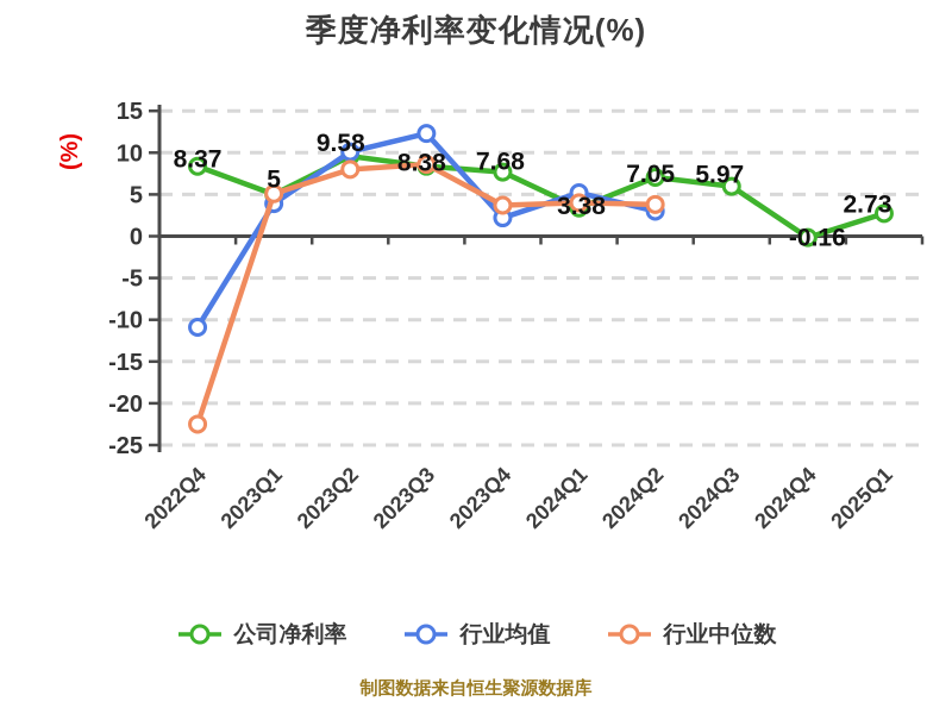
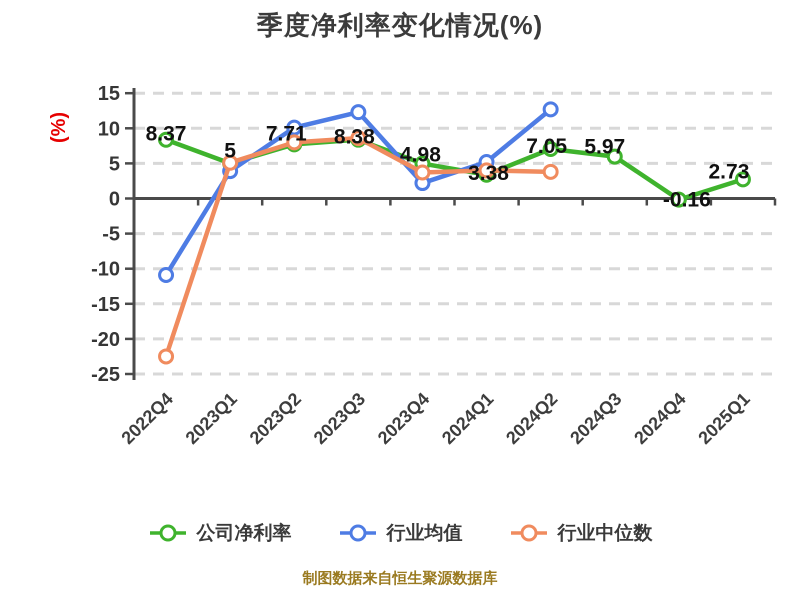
公司净利率/2023Q2: 9.58 -> 7.71
公司净利率/2023Q4: 7.68 -> 4.98
行业均值/2024Q2: 3 -> 13
